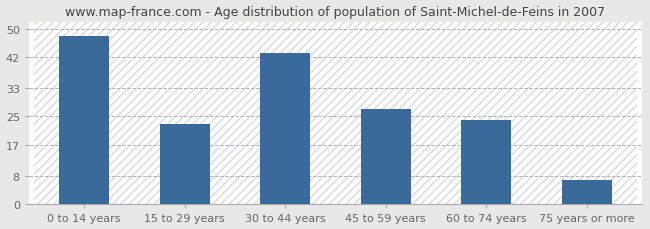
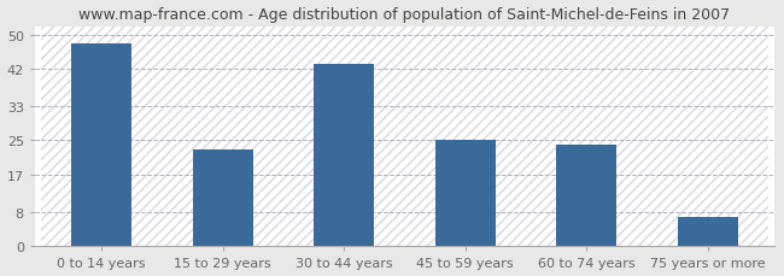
45 to 59 years: 27 -> 25
